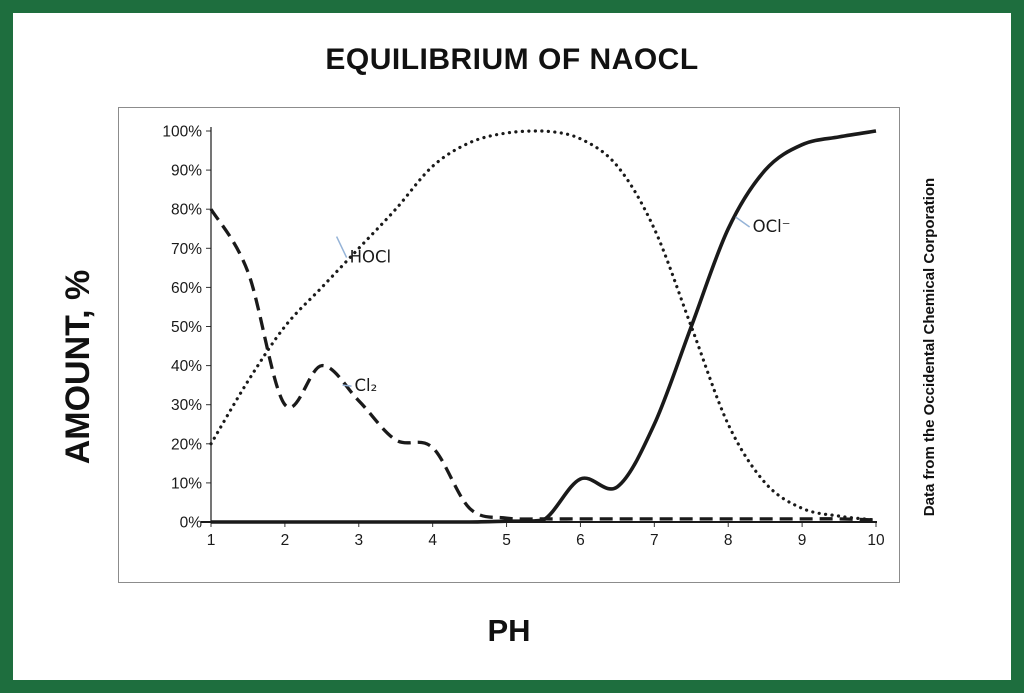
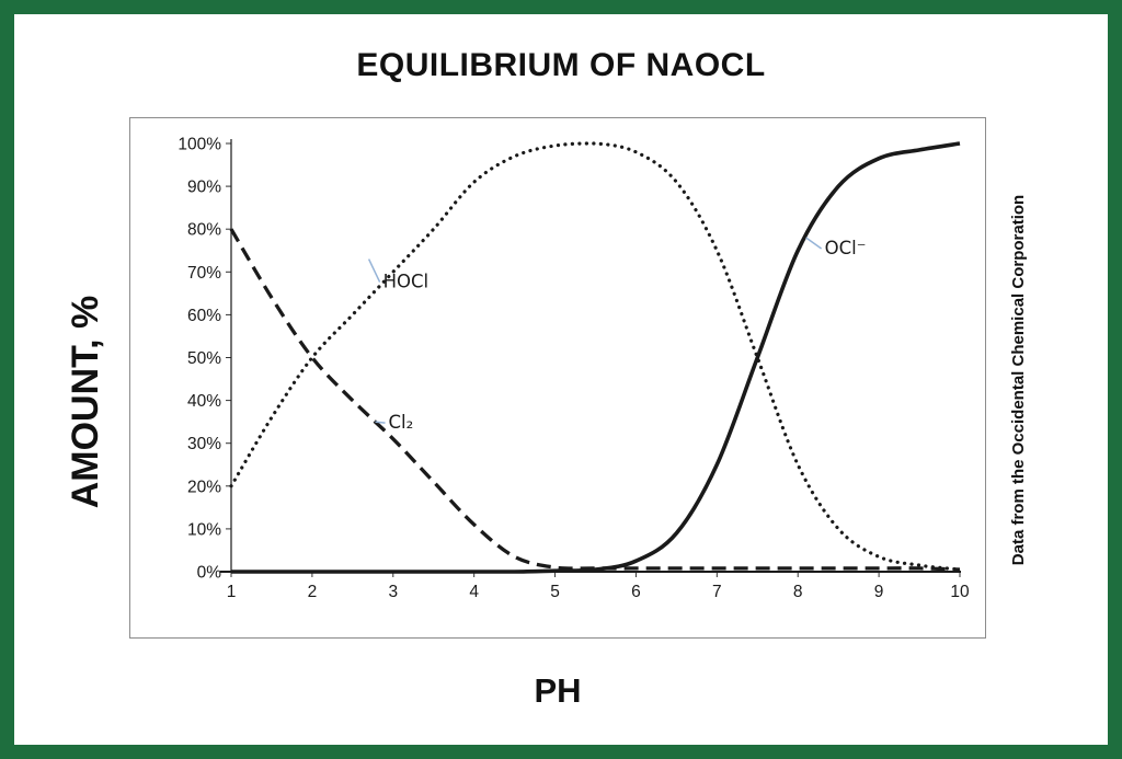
Cl₂/2: 30% -> 50%
Cl₂/4: 19% -> 11%
OCl⁻/6: 11% -> 2%
